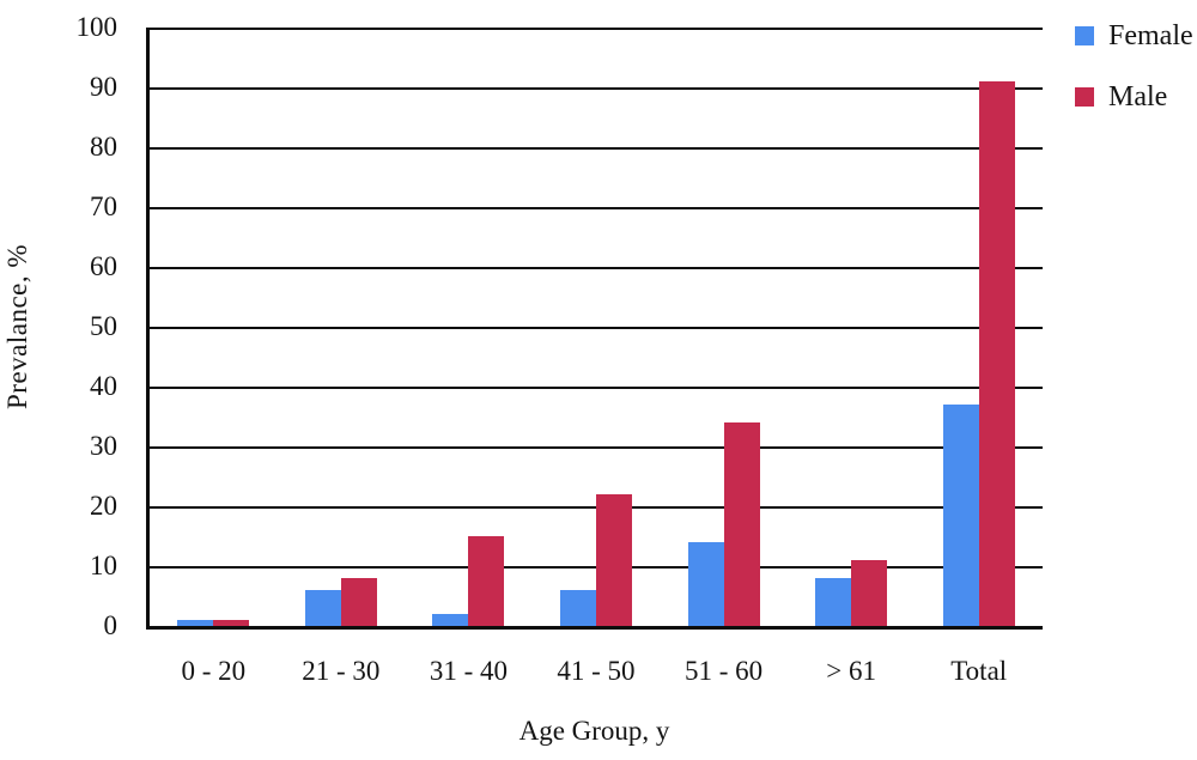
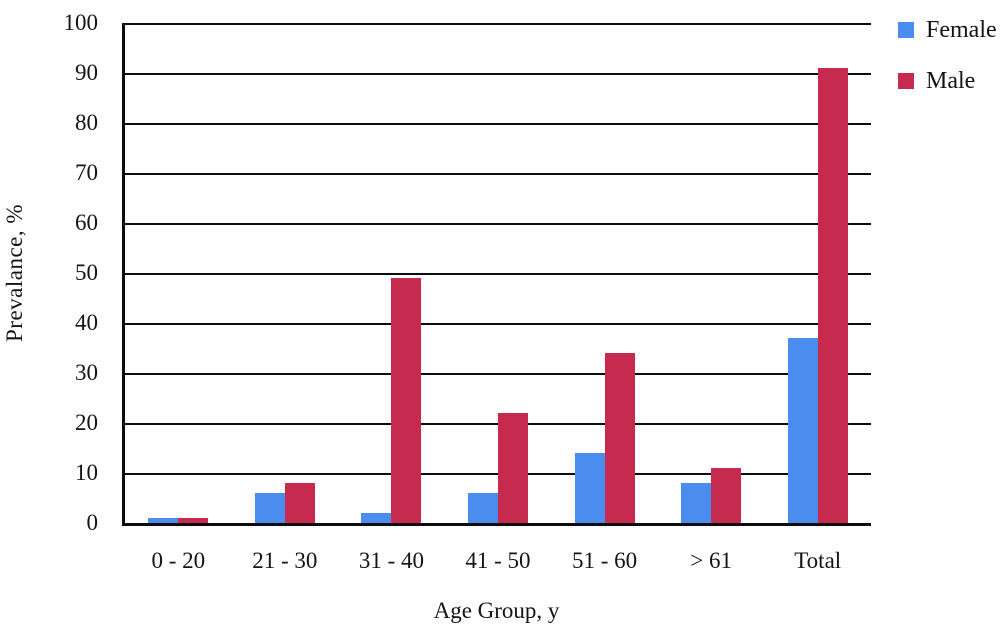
Male/31 - 40: 15 -> 49
